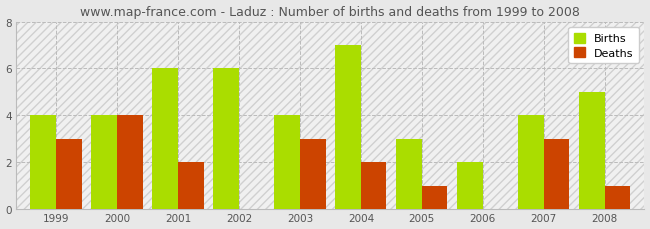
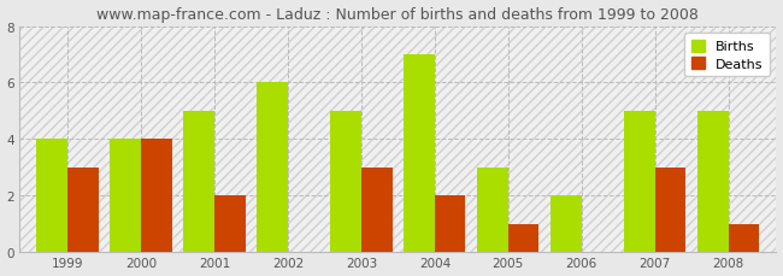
Births/2001: 6 -> 5
Births/2003: 4 -> 5
Births/2007: 4 -> 5
